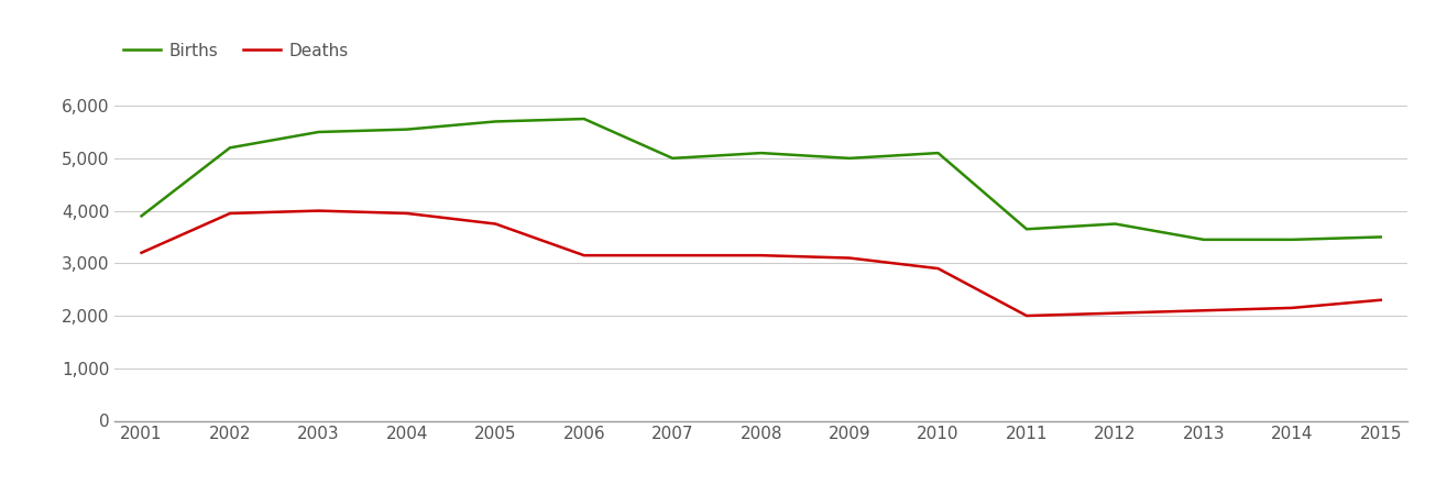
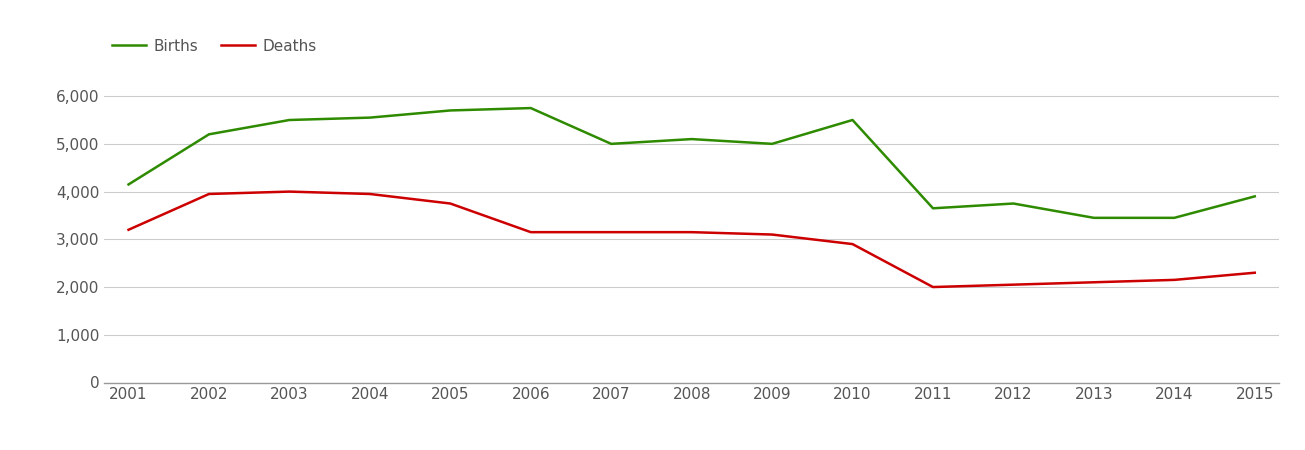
Births/2001: 3,900 -> 4,150
Births/2010: 5,100 -> 5,500
Births/2015: 3,500 -> 3,900
